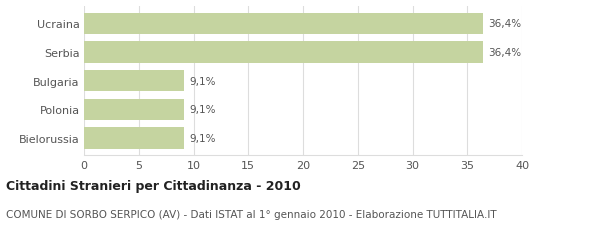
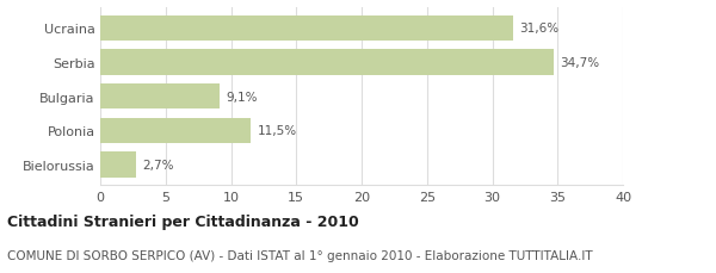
Ucraina: 36,4% -> 31,6%
Serbia: 36,4% -> 34,7%
Polonia: 9,1% -> 11,5%
Bielorussia: 9,1% -> 2,7%
